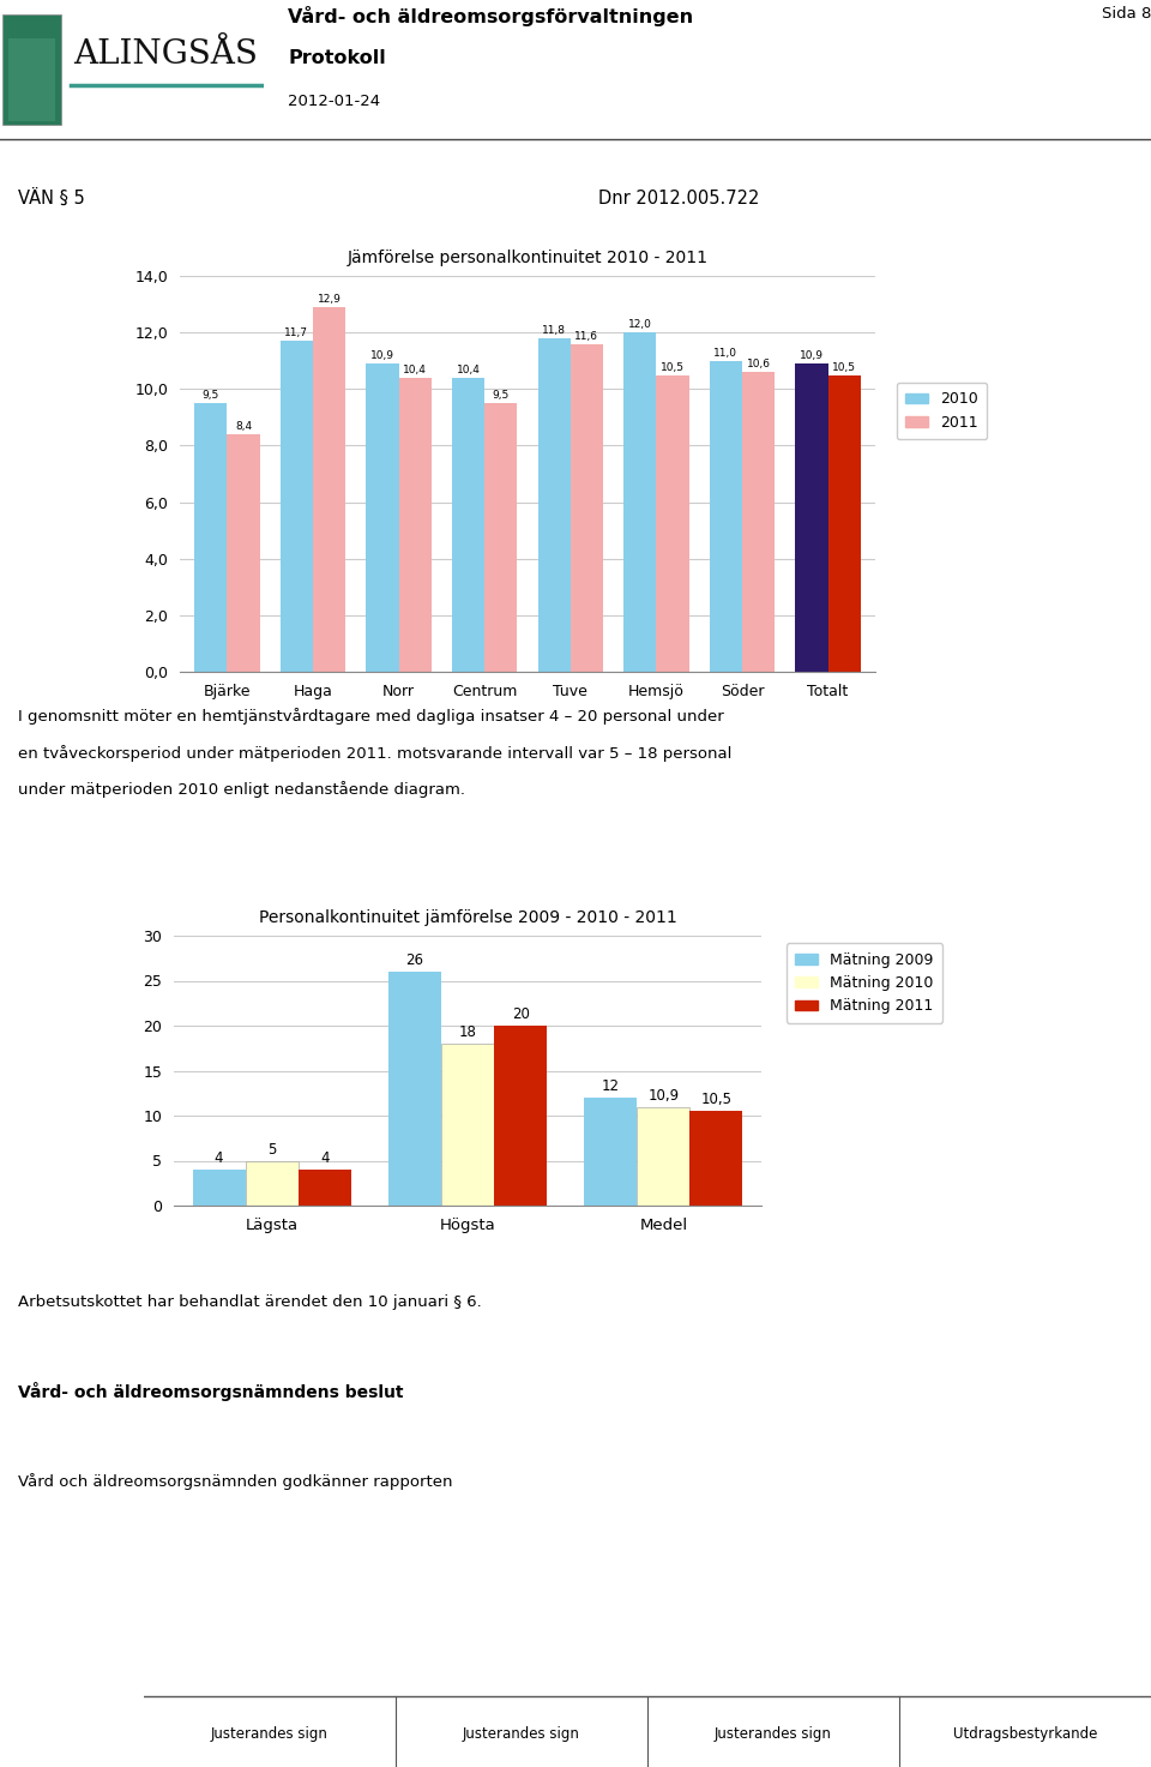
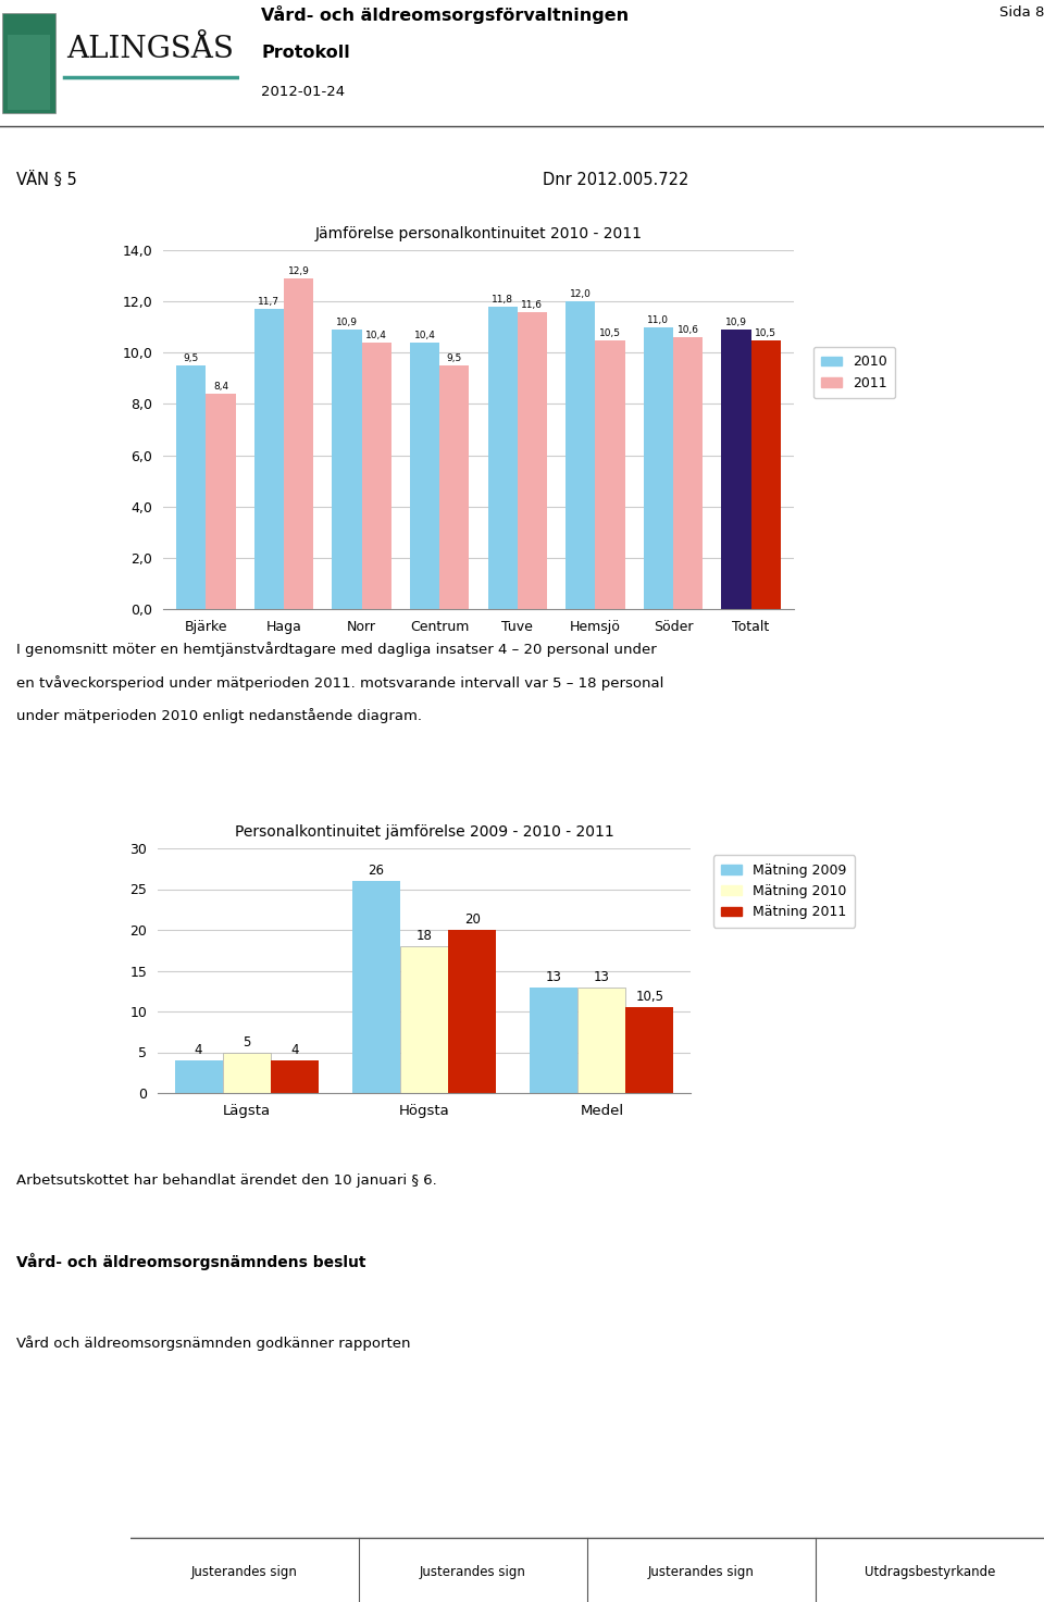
Personalkontinuitet jämförelse 2009 - 2010 - 2011/Mätning 2009/Medel: 12 -> 13
Personalkontinuitet jämförelse 2009 - 2010 - 2011/Mätning 2010/Medel: 10,9 -> 13
